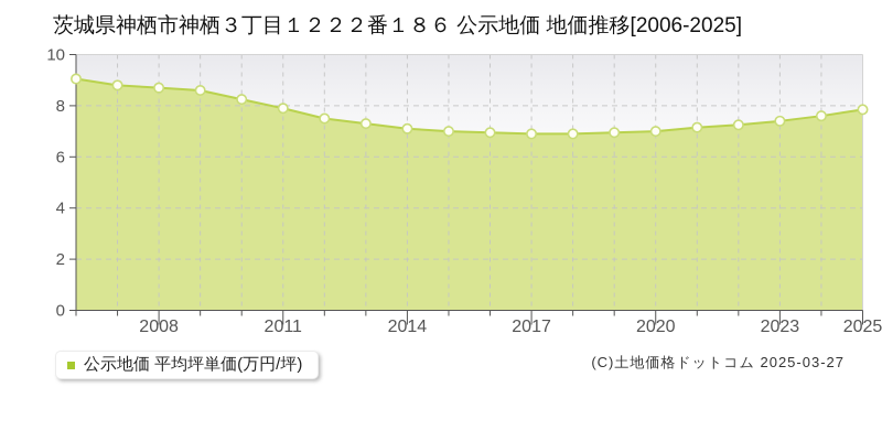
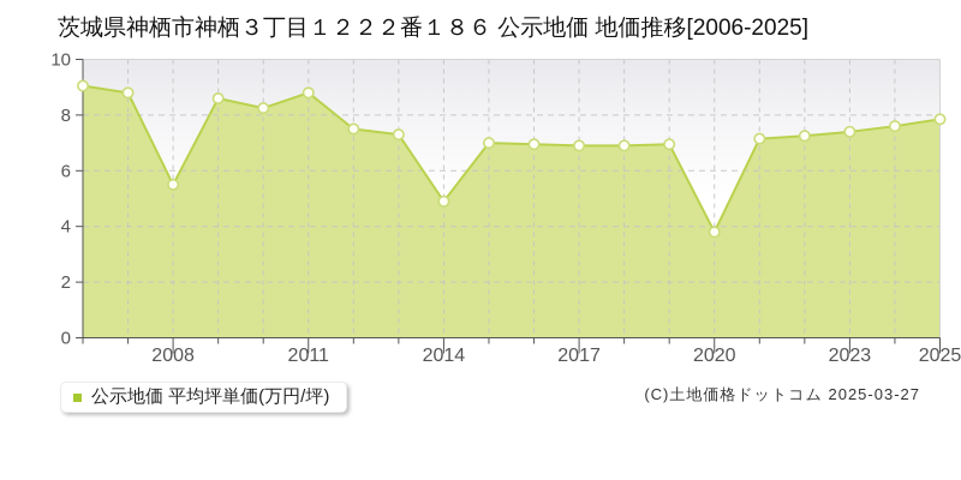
2008: 8.7 -> 5.5
2011: 7.9 -> 8.8
2014: 7.1 -> 4.9
2020: 7.0 -> 3.8
